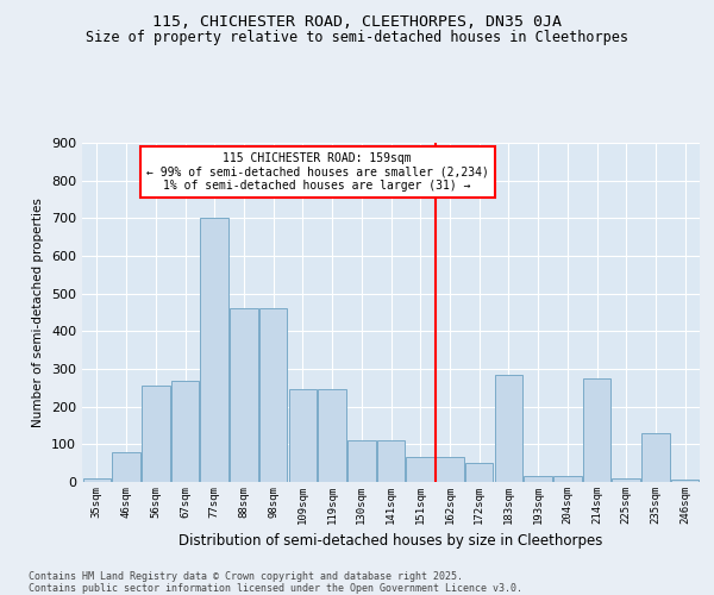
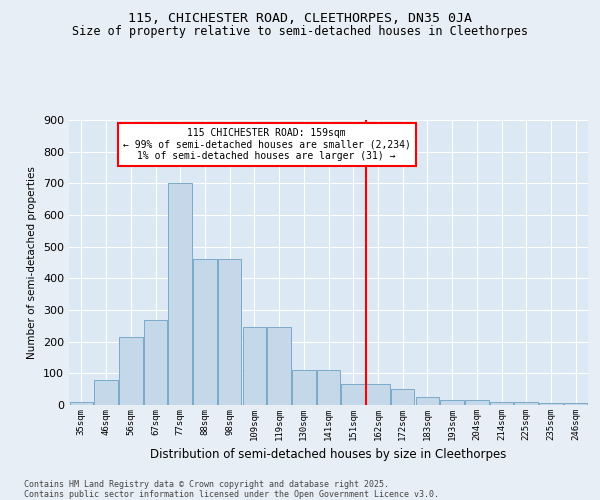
56sqm: 255 -> 215
183sqm: 285 -> 25
214sqm: 275 -> 10
235sqm: 130 -> 5
